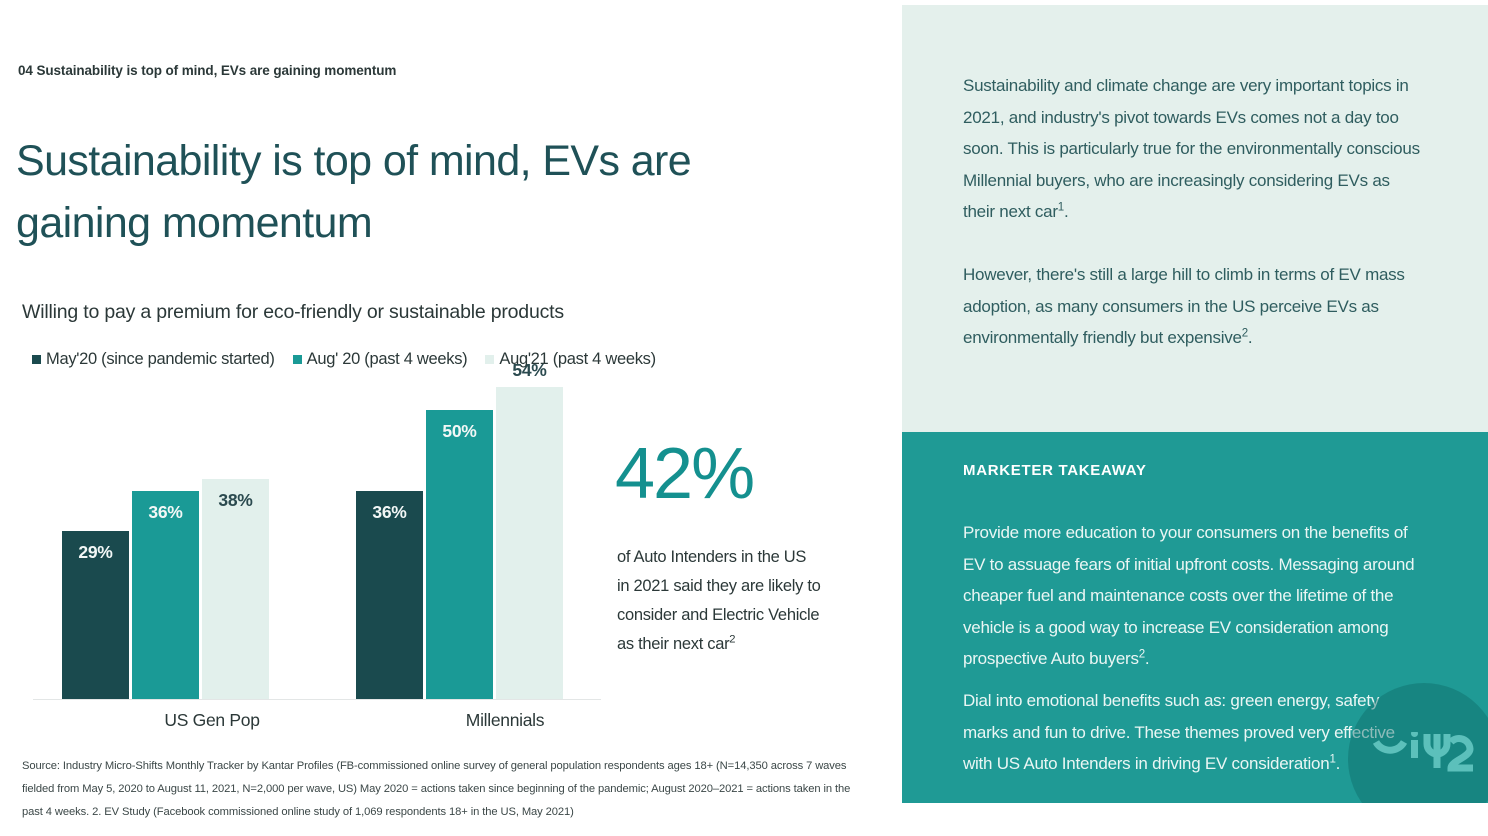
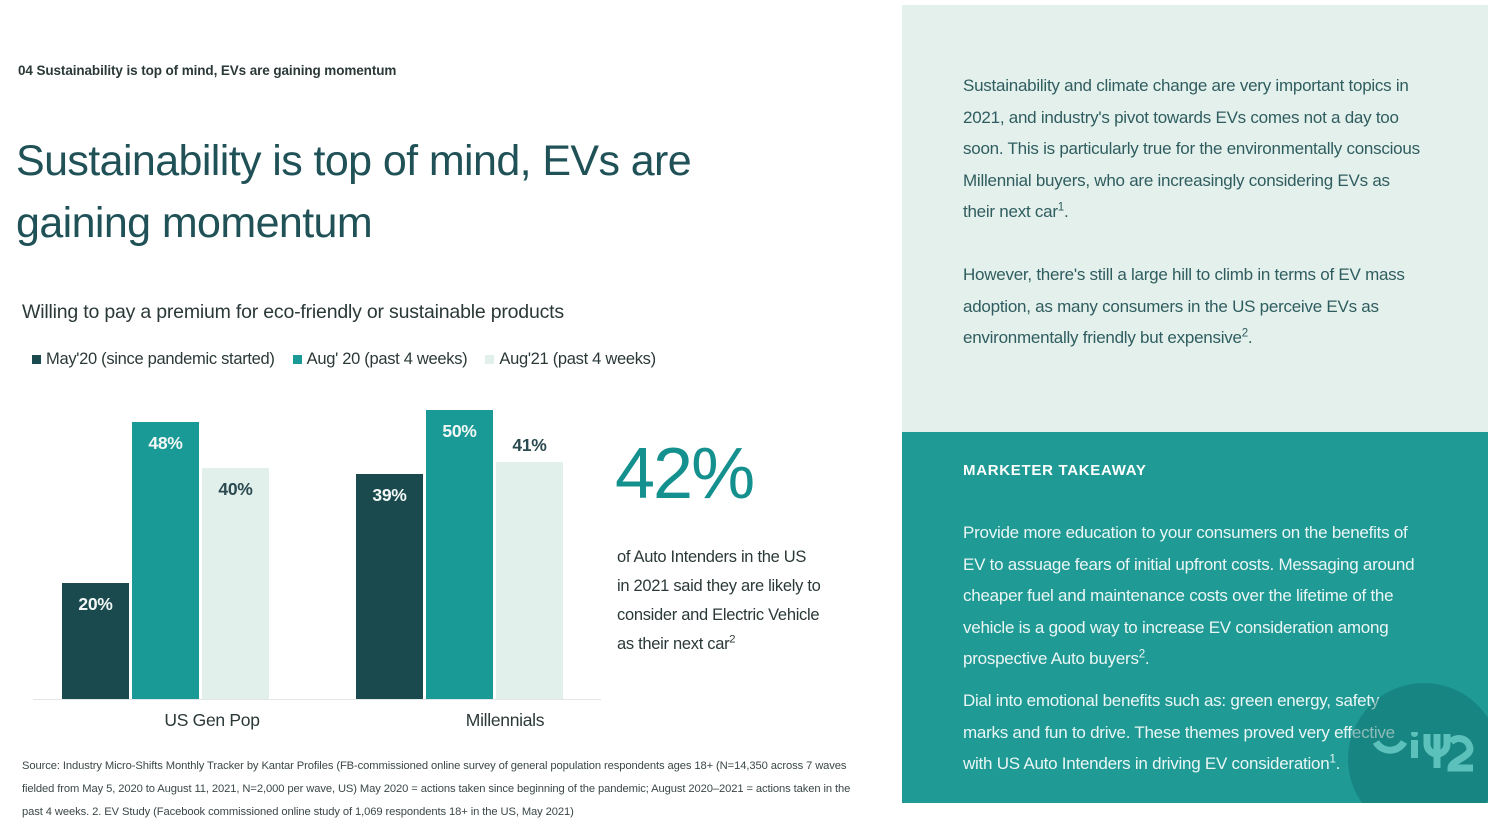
May'20 (since pandemic started)/US Gen Pop: 29% -> 20%
Aug' 20 (past 4 weeks)/US Gen Pop: 36% -> 48%
Aug'21 (past 4 weeks)/US Gen Pop: 38% -> 40%
May'20 (since pandemic started)/Millennials: 36% -> 39%
Aug'21 (past 4 weeks)/Millennials: 54% -> 41%
